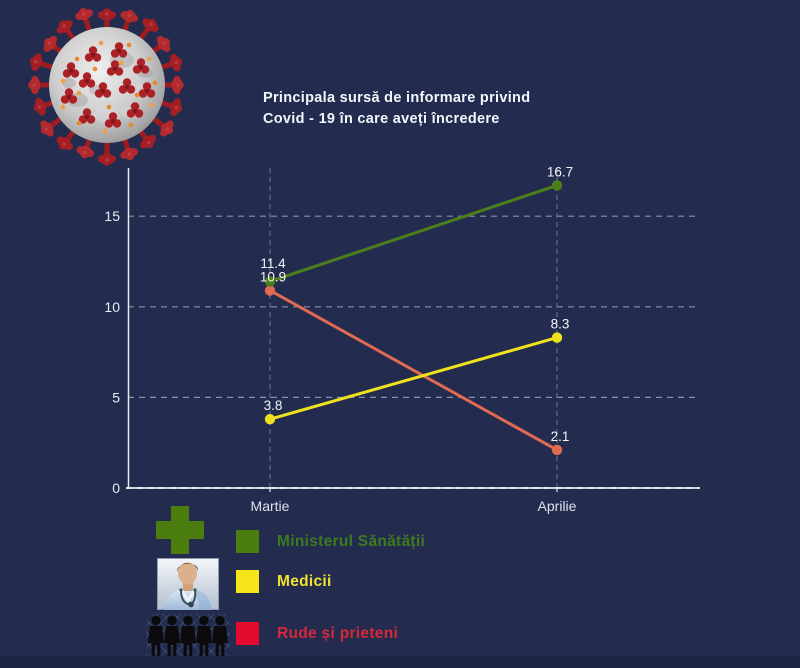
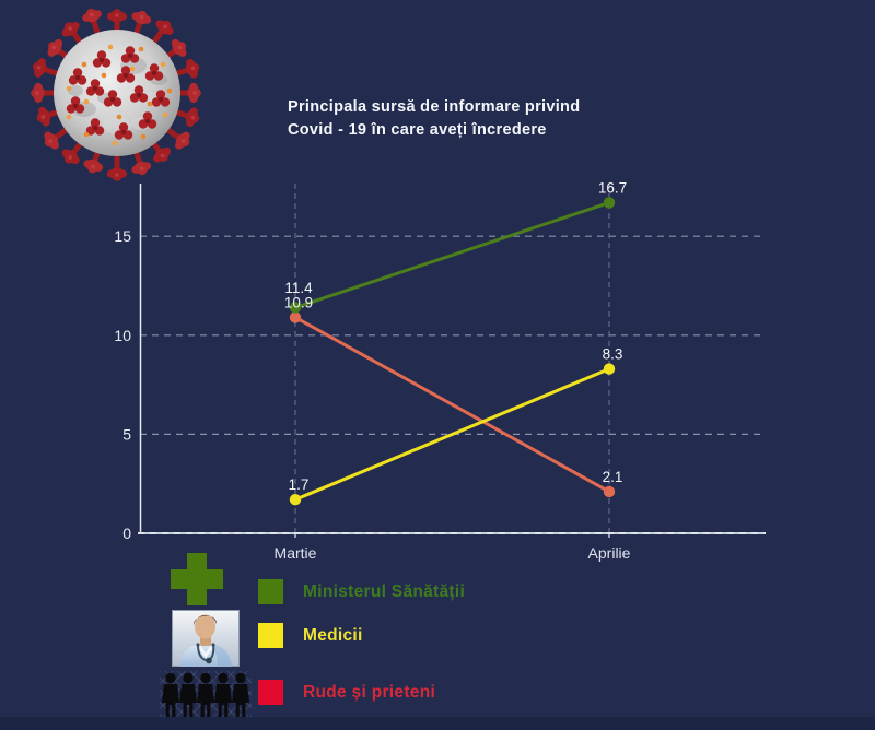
Medicii/Martie: 3.8 -> 1.7
